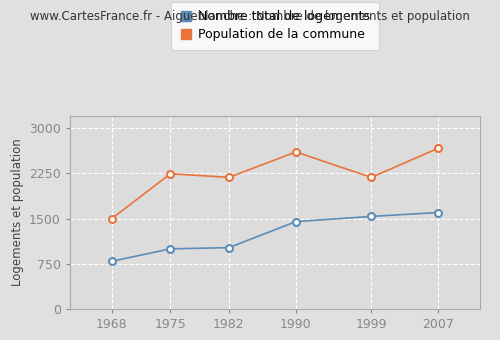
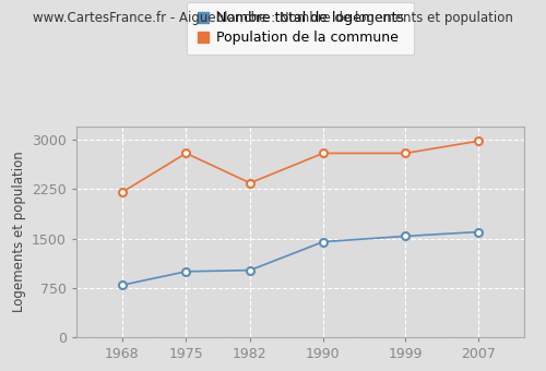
Population de la commune/1968: 1500 -> 2200
Population de la commune/1975: 2240 -> 2790
Population de la commune/1982: 2180 -> 2340
Population de la commune/1990: 2600 -> 2790
Population de la commune/1999: 2180 -> 2790
Population de la commune/2007: 2660 -> 2980
